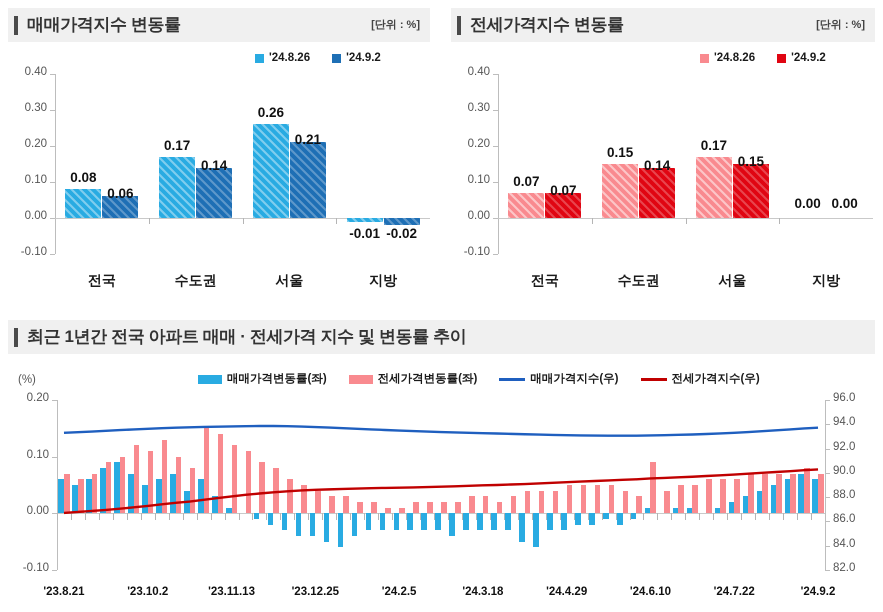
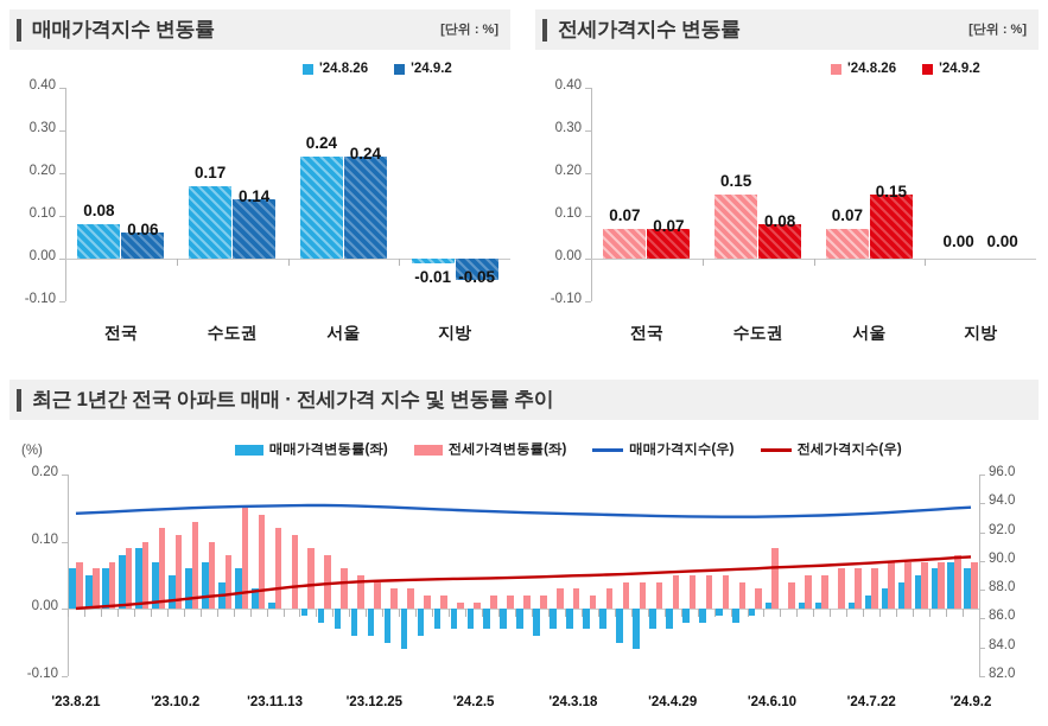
매매가격지수 변동률/'24.8.26/서울: 0.26 -> 0.24
매매가격지수 변동률/'24.9.2/서울: 0.21 -> 0.24
매매가격지수 변동률/'24.9.2/지방: -0.02 -> -0.05
전세가격지수 변동률/'24.9.2/수도권: 0.14 -> 0.08
전세가격지수 변동률/'24.8.26/서울: 0.17 -> 0.07
